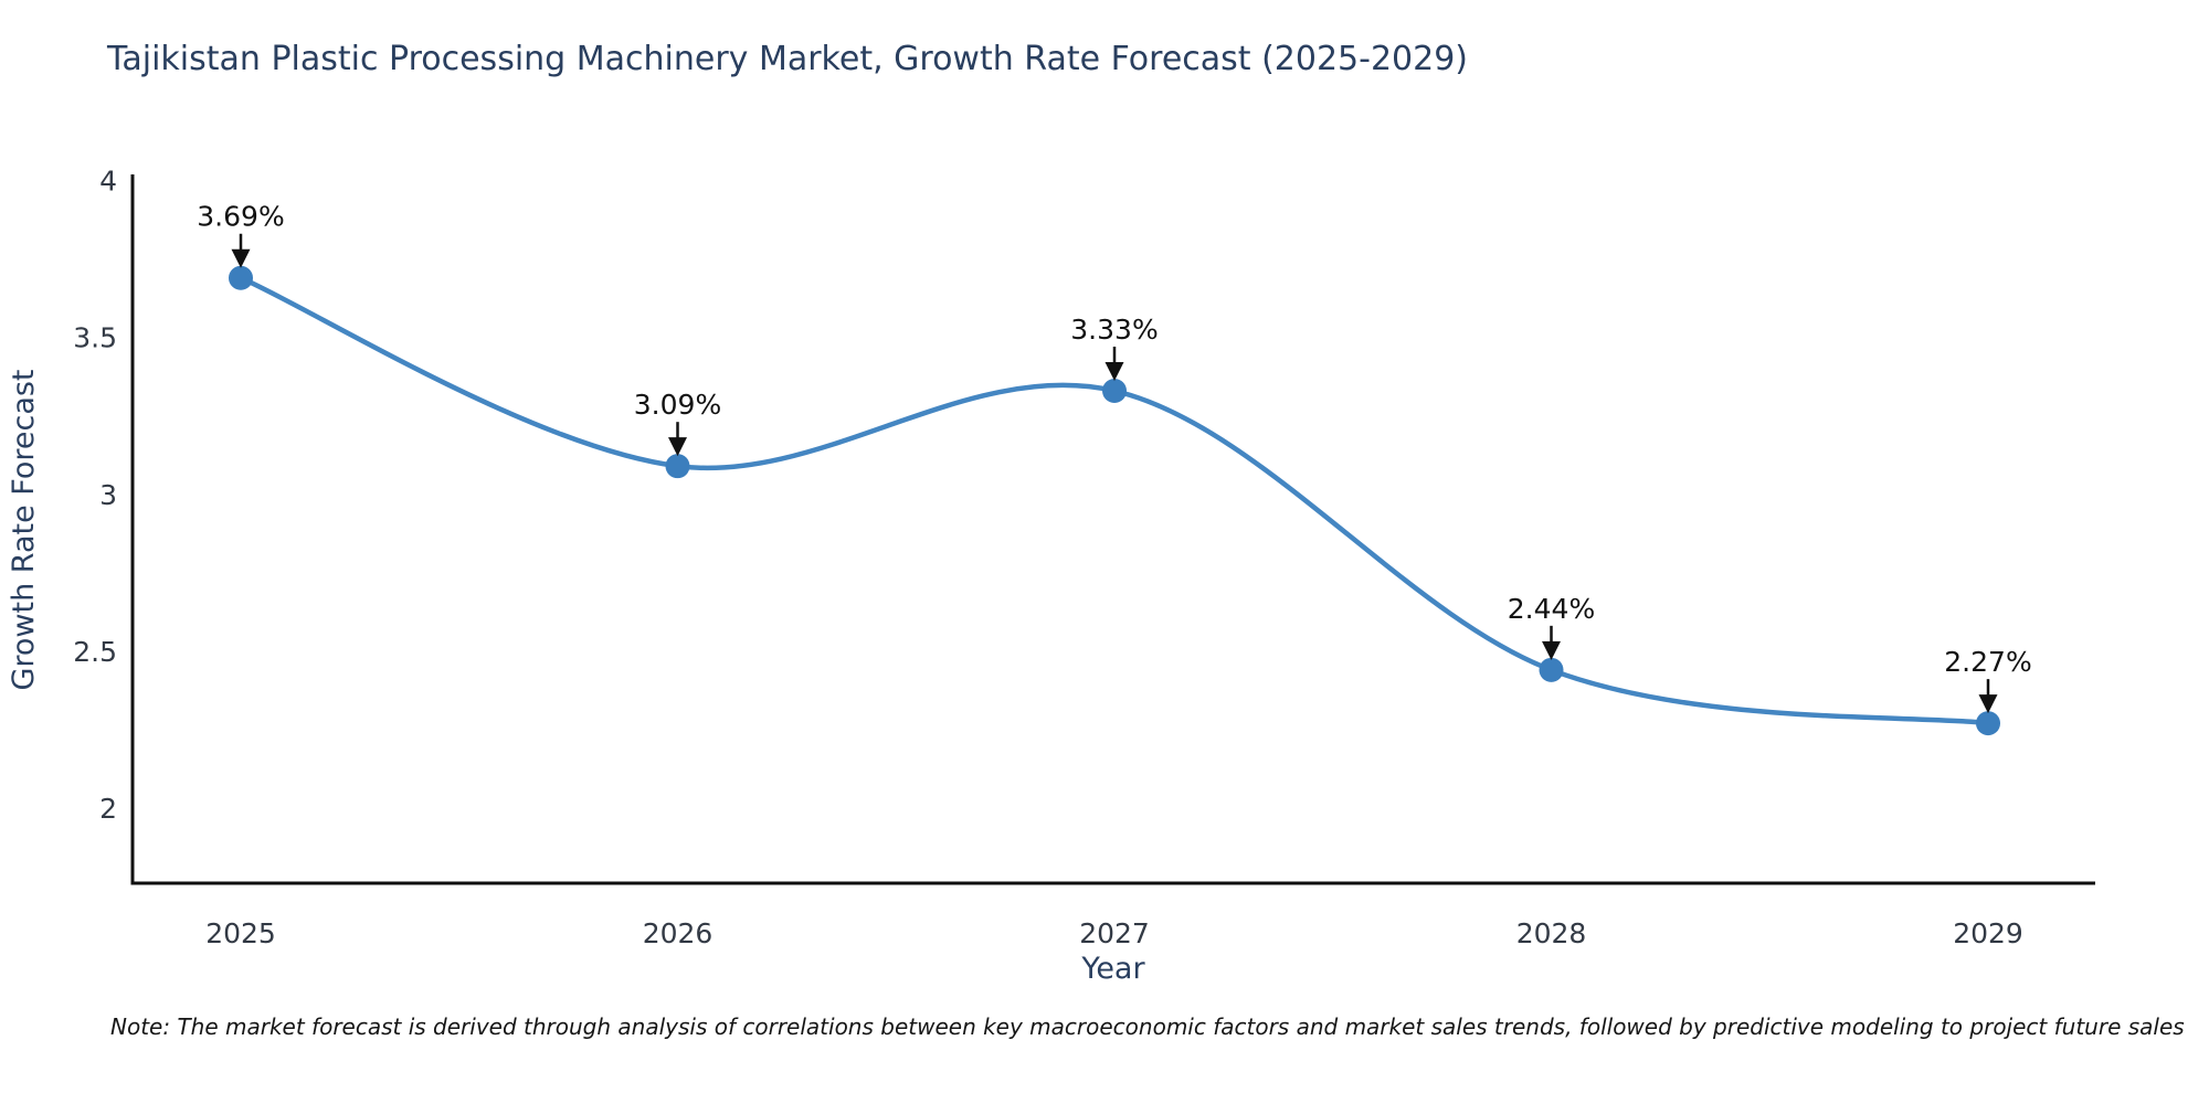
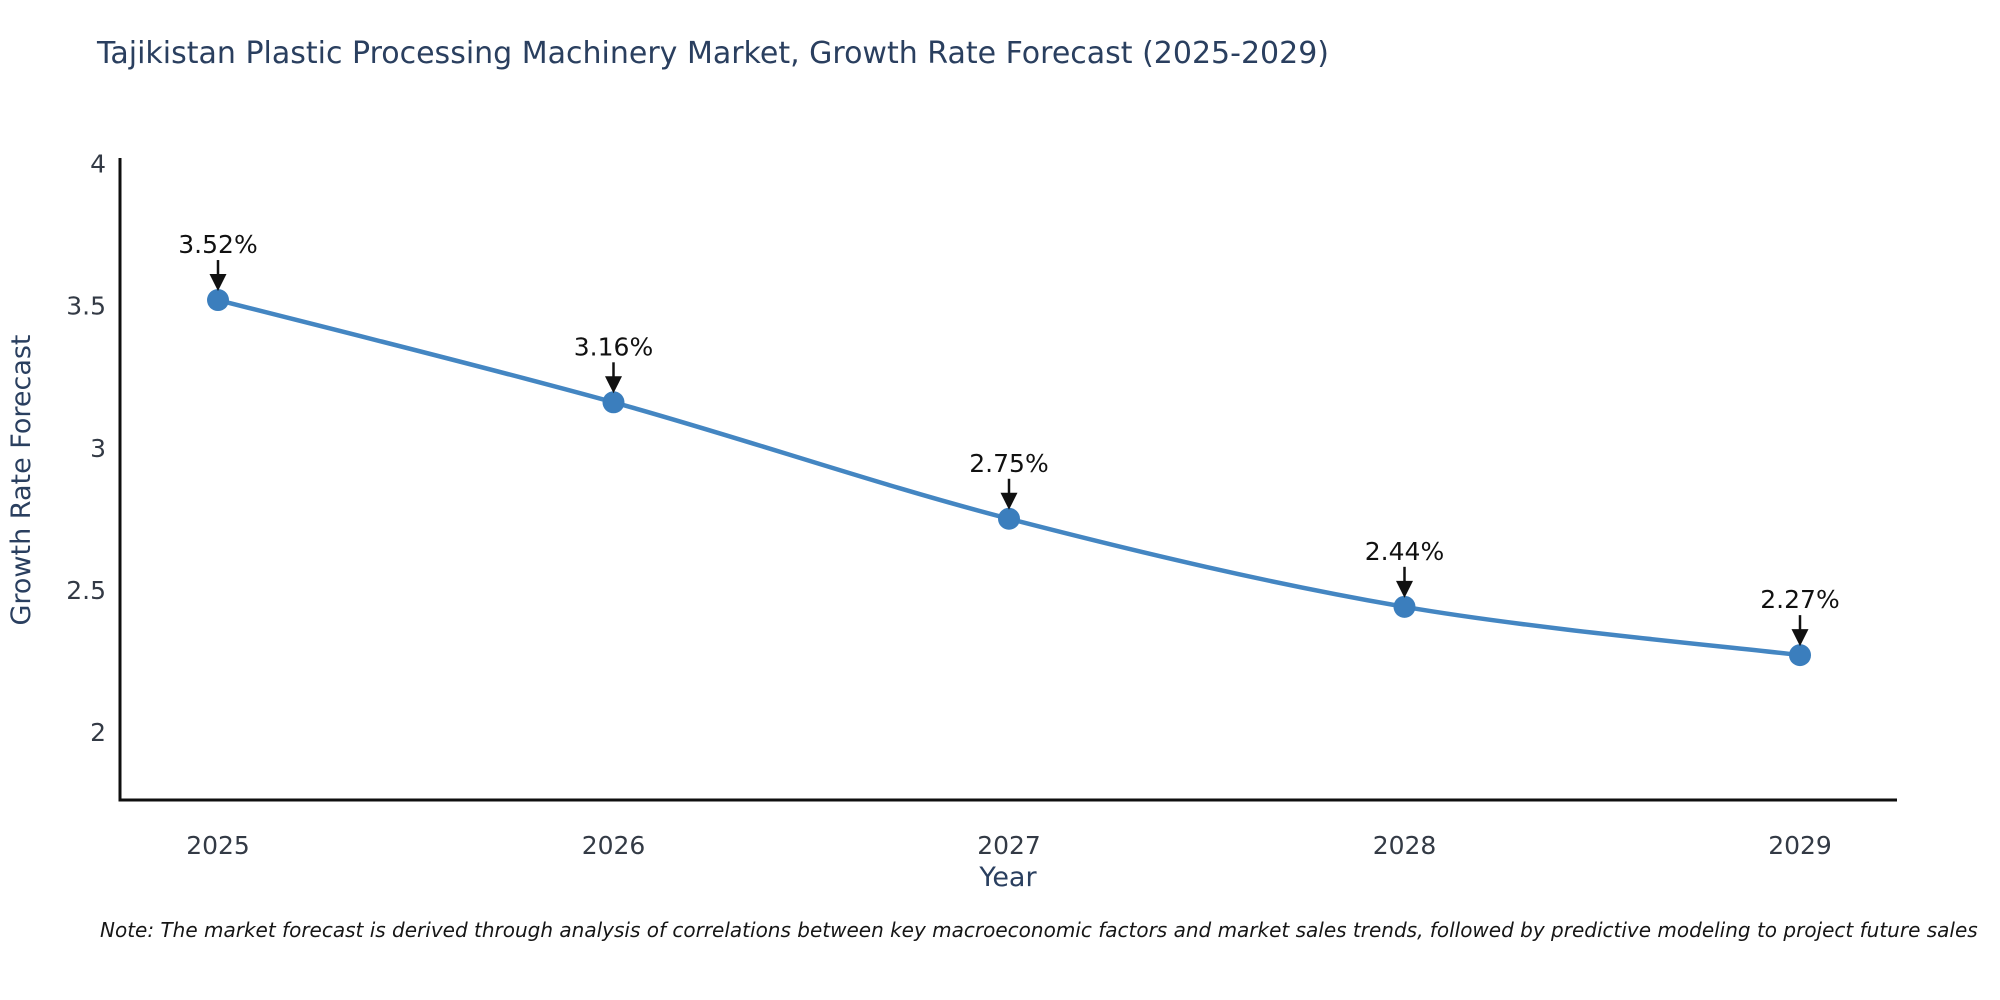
2025: 3.69% -> 3.52%
2026: 3.09% -> 3.16%
2027: 3.33% -> 2.75%
